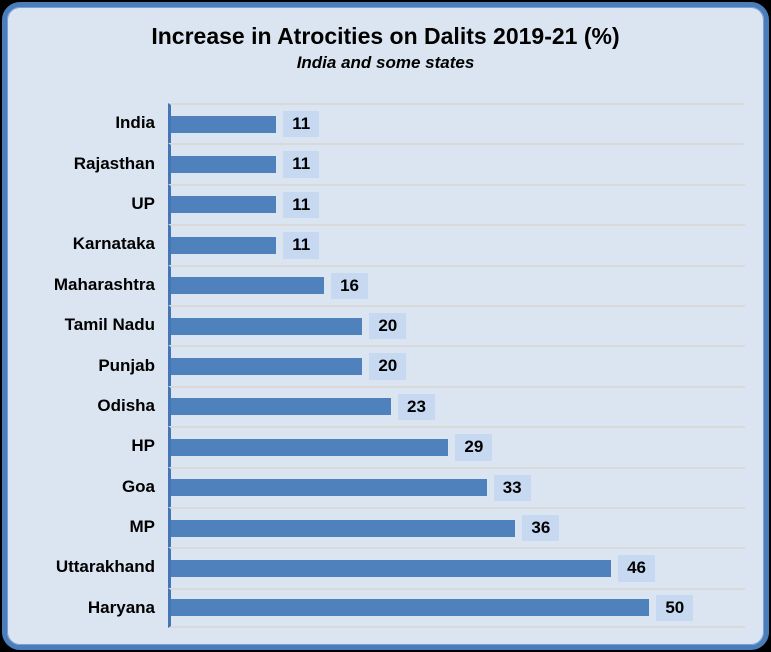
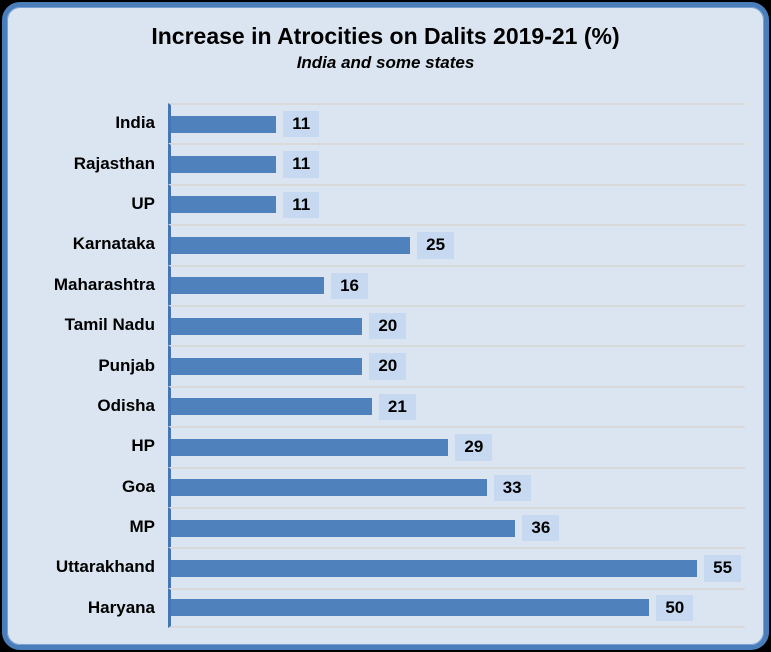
Karnataka: 11 -> 25
Odisha: 23 -> 21
Uttarakhand: 46 -> 55
